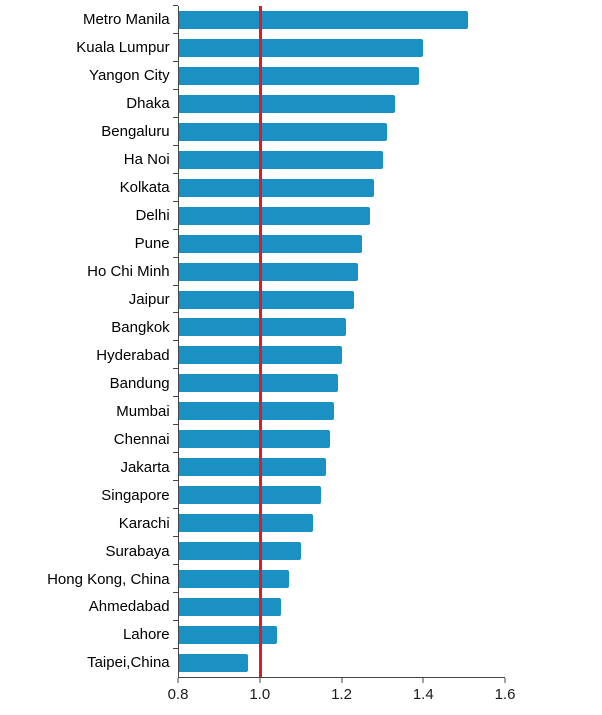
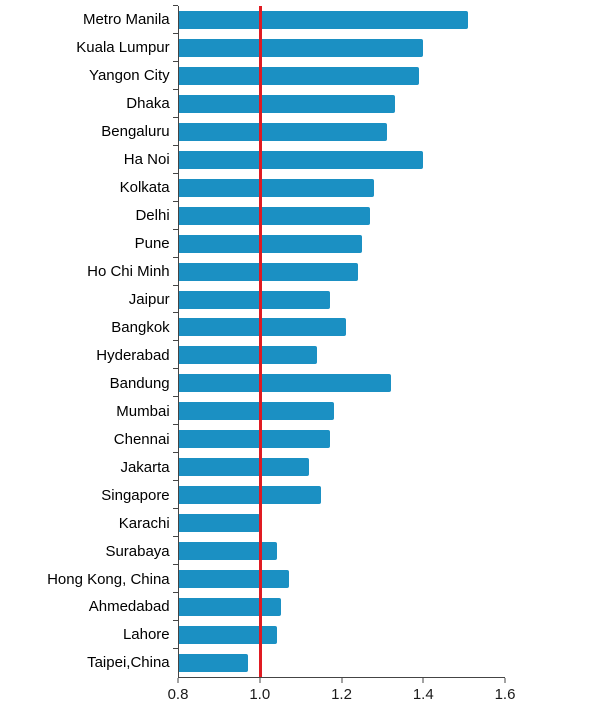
Ha Noi: 1.30 -> 1.40
Jaipur: 1.23 -> 1.17
Hyderabad: 1.20 -> 1.14
Bandung: 1.19 -> 1.32
Jakarta: 1.16 -> 1.12
Karachi: 1.13 -> 1.00
Surabaya: 1.10 -> 1.04
